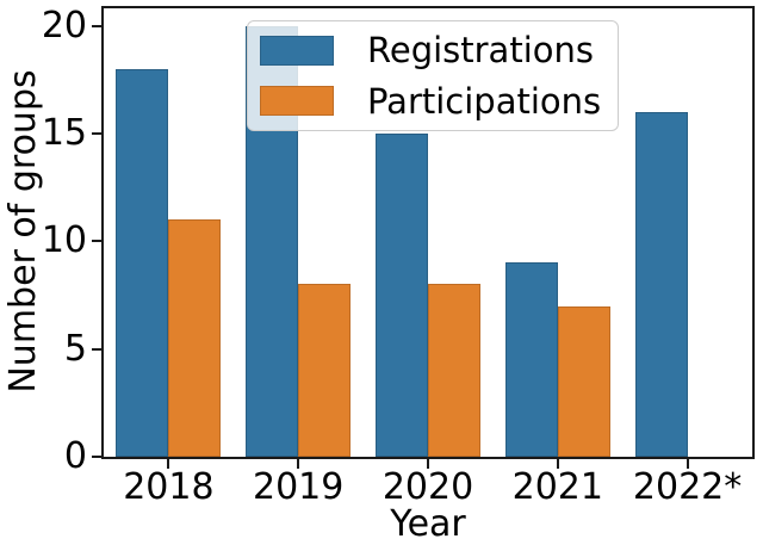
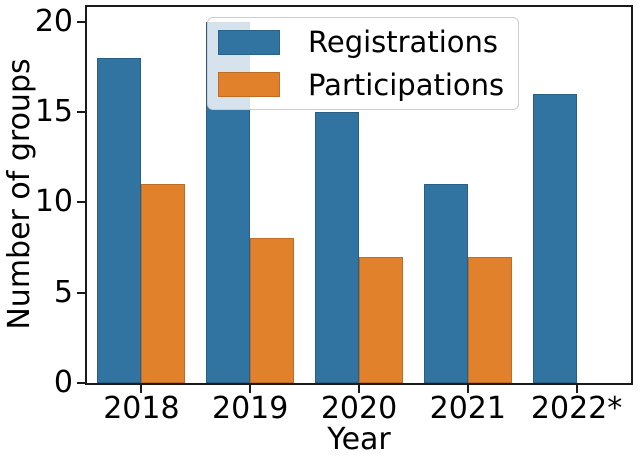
Participations/2020: 8 -> 7
Registrations/2021: 9 -> 11
